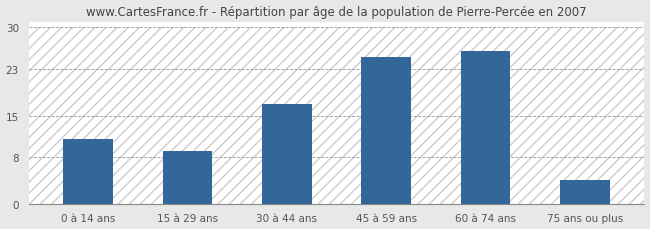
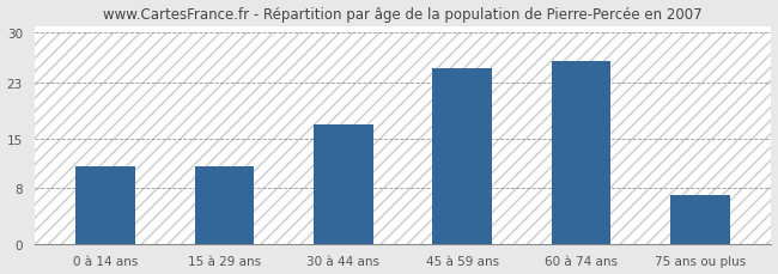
15 à 29 ans: 9 -> 11
75 ans ou plus: 4 -> 7
